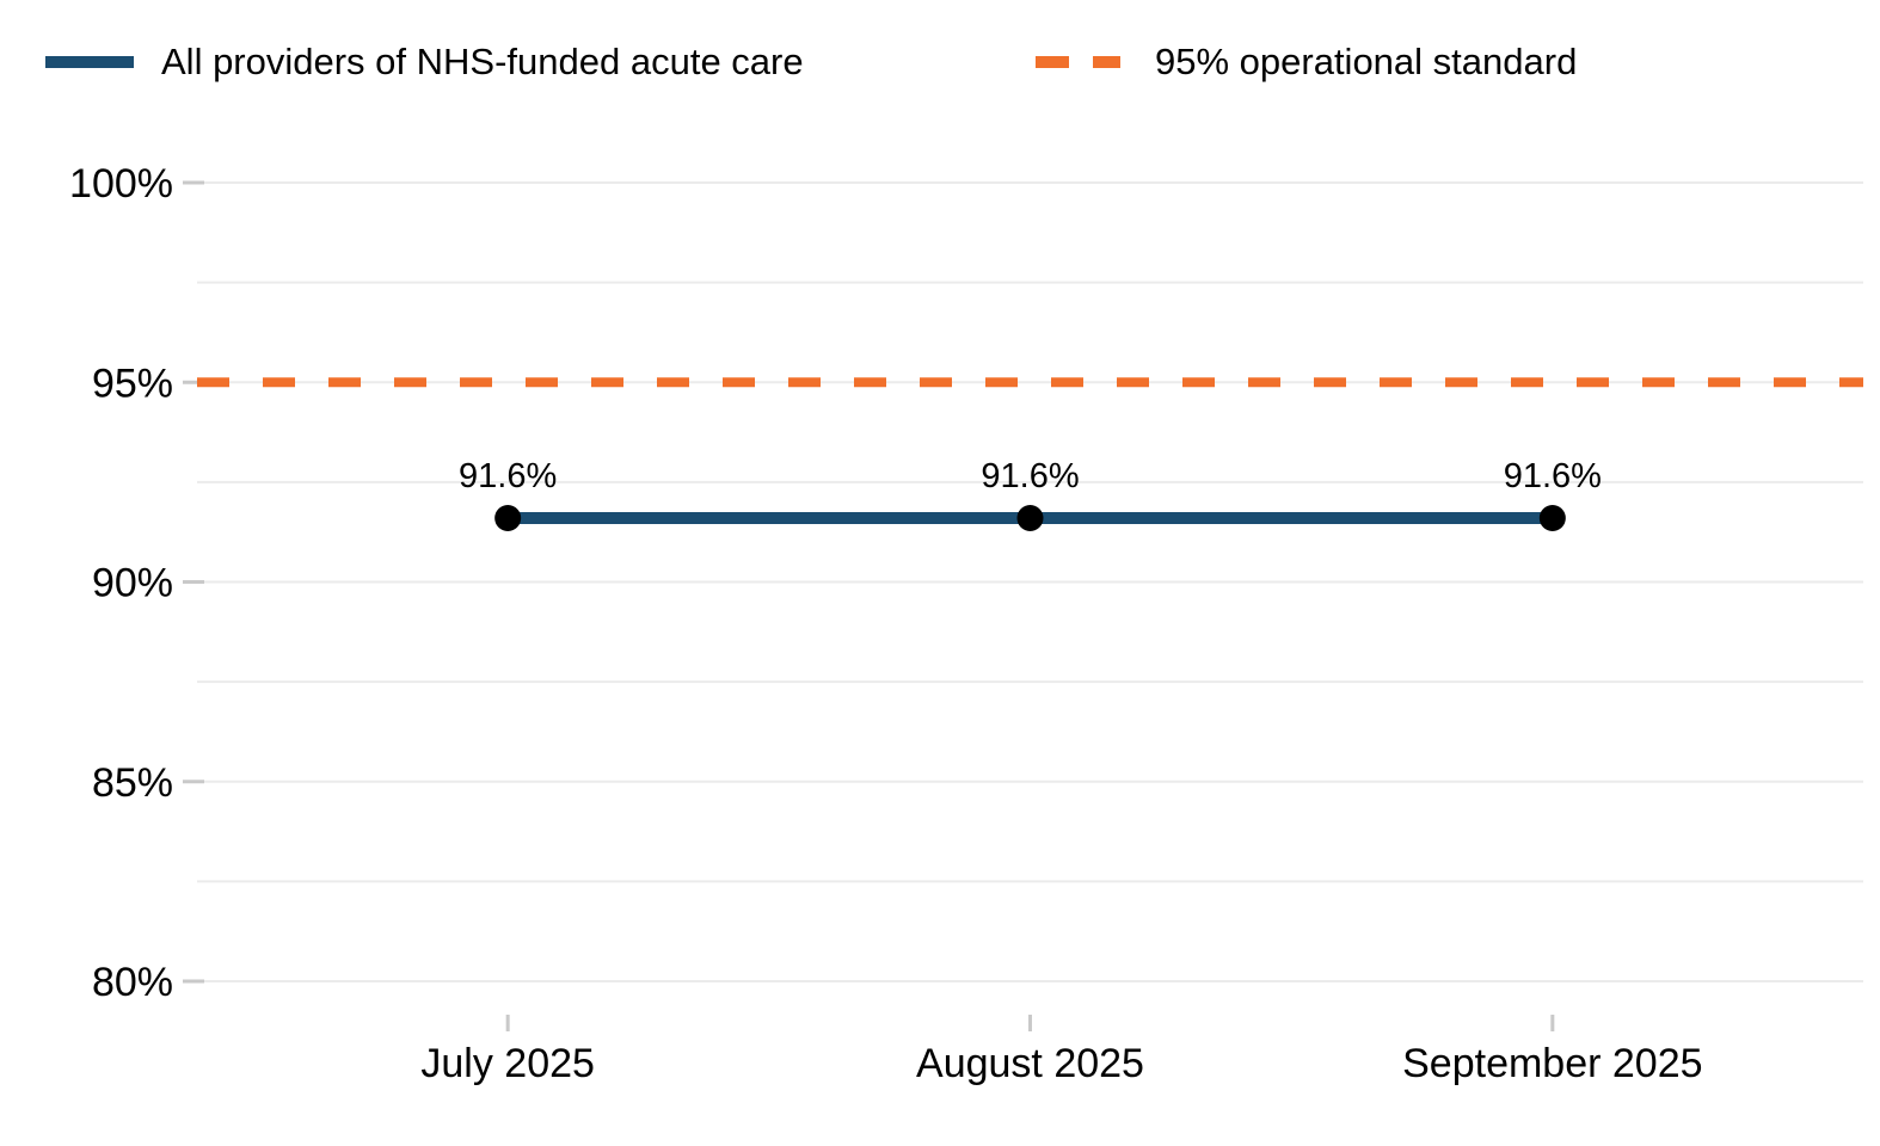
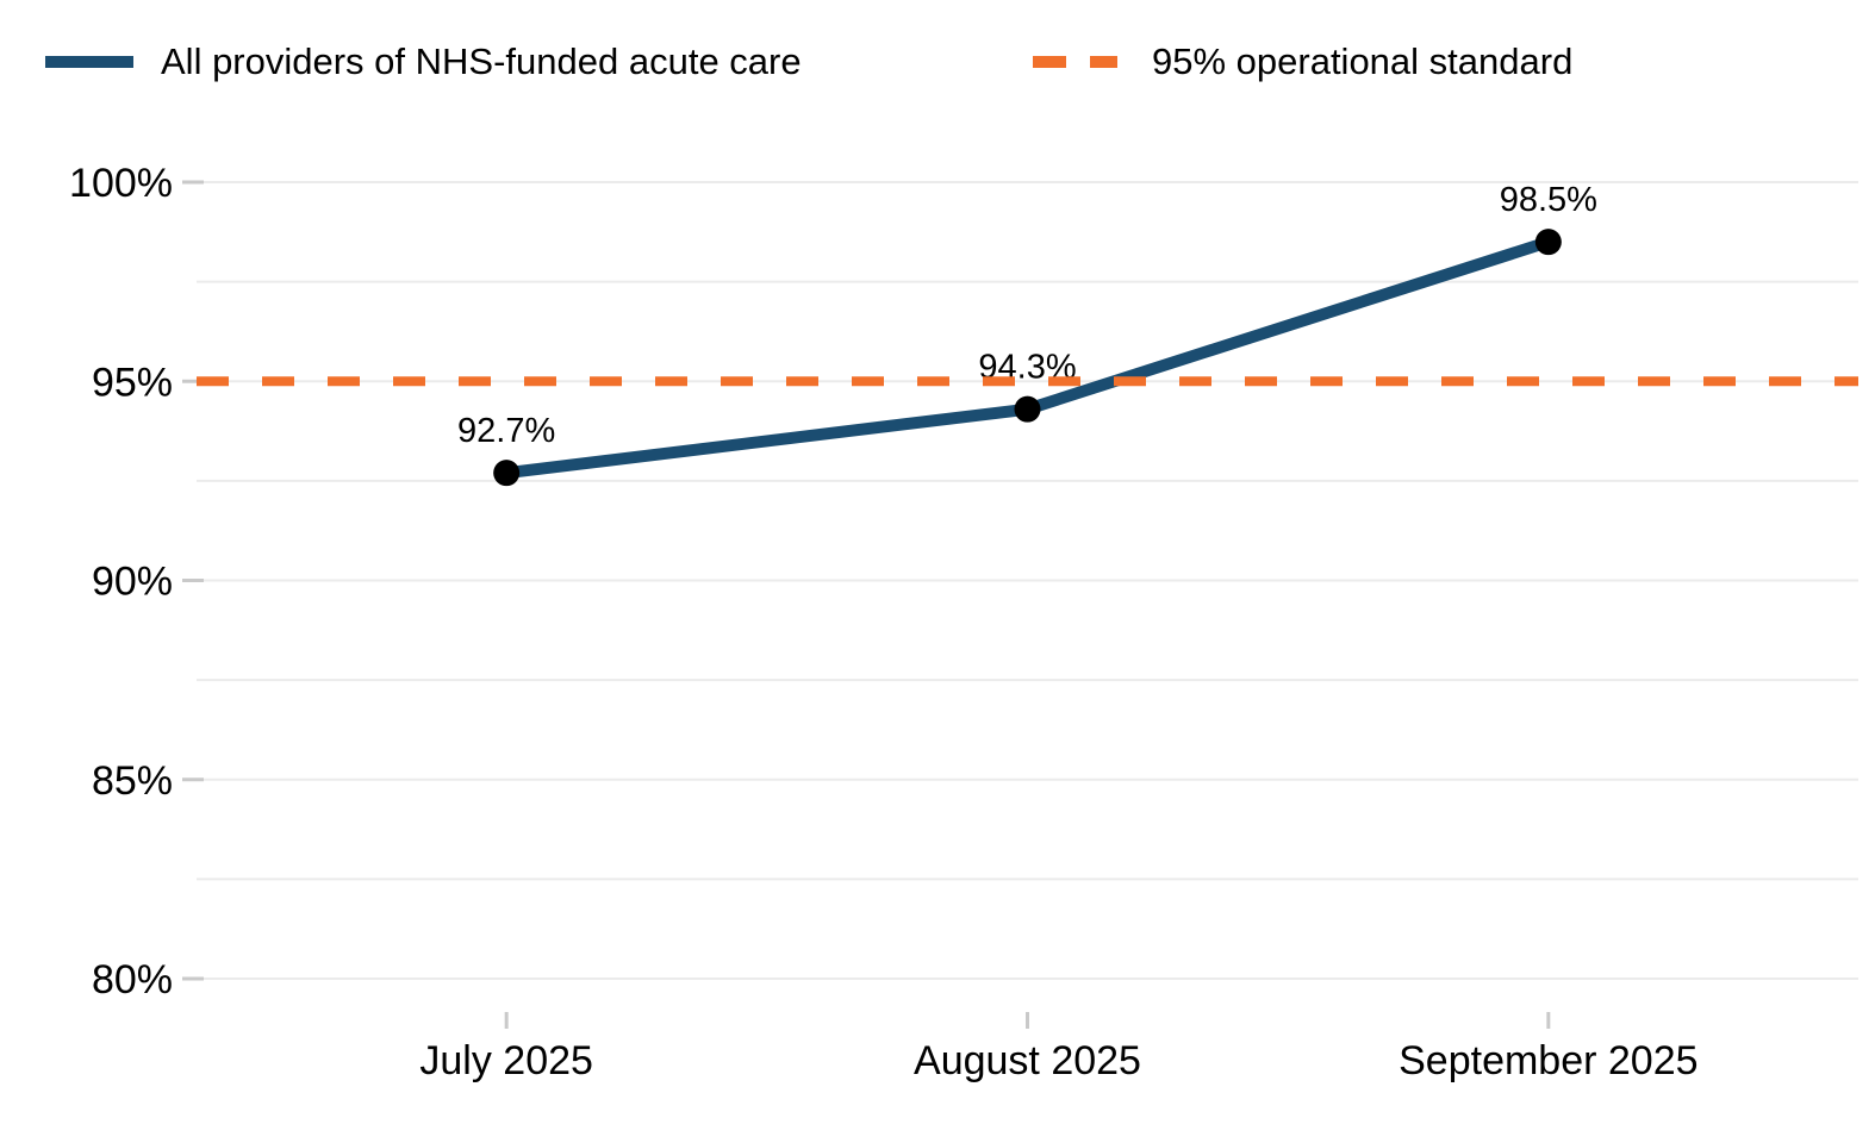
All providers of NHS-funded acute care/July 2025: 91.6% -> 92.7%
All providers of NHS-funded acute care/August 2025: 91.6% -> 94.3%
All providers of NHS-funded acute care/September 2025: 91.6% -> 98.5%
